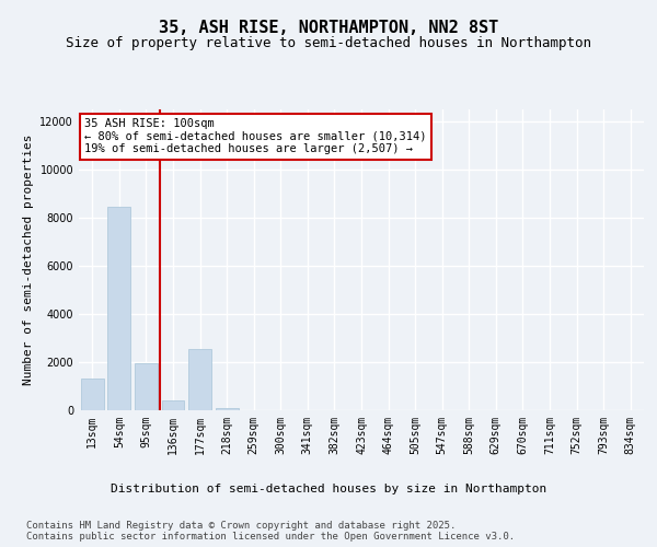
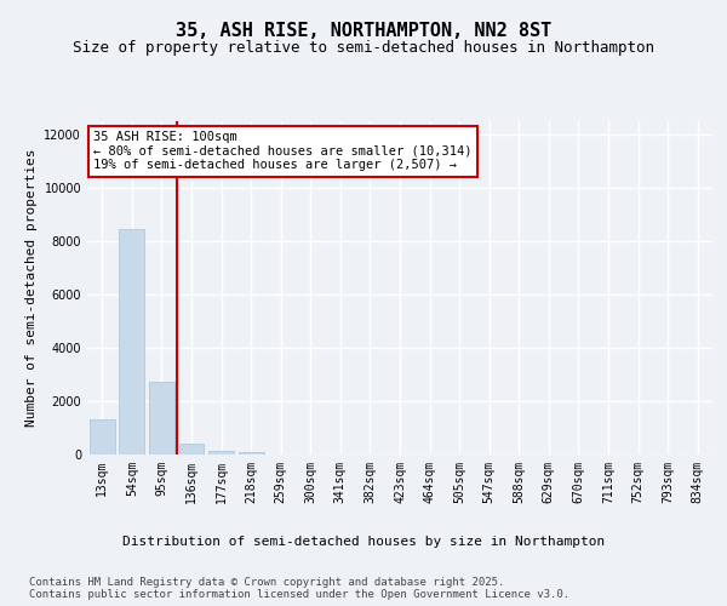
95sqm: 1950 -> 2720
177sqm: 2550 -> 160
